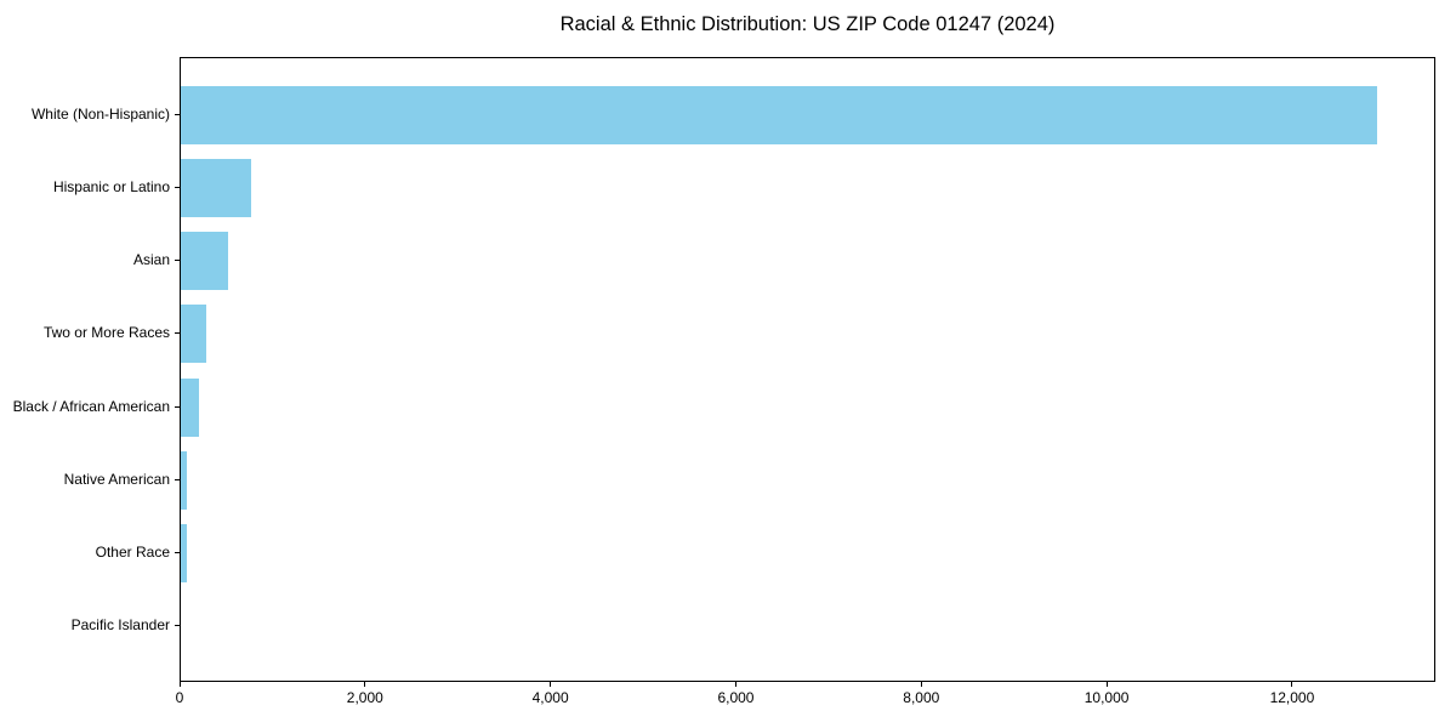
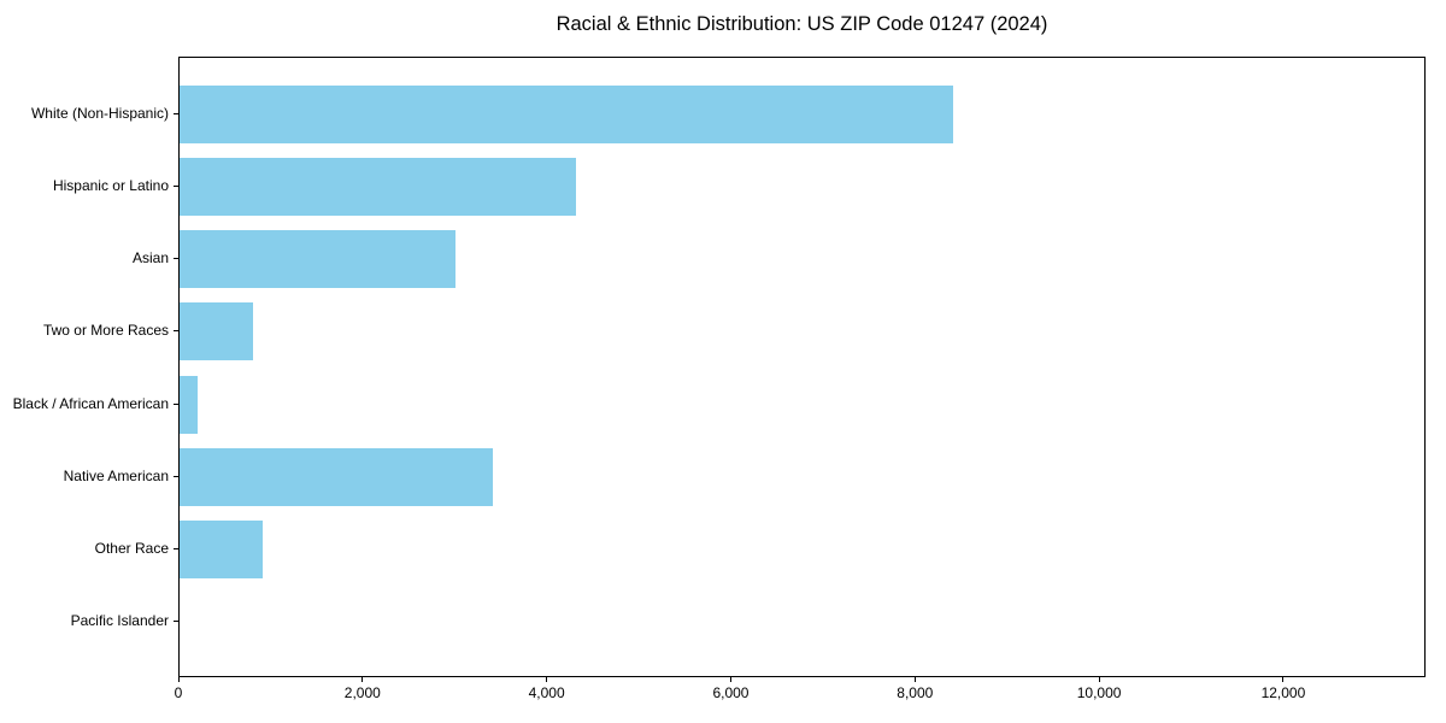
White (Non-Hispanic): 12900 -> 8400
Hispanic or Latino: 800 -> 4300
Asian: 500 -> 3000
Two or More Races: 300 -> 800
Native American: 100 -> 3400
Other Race: 100 -> 900
